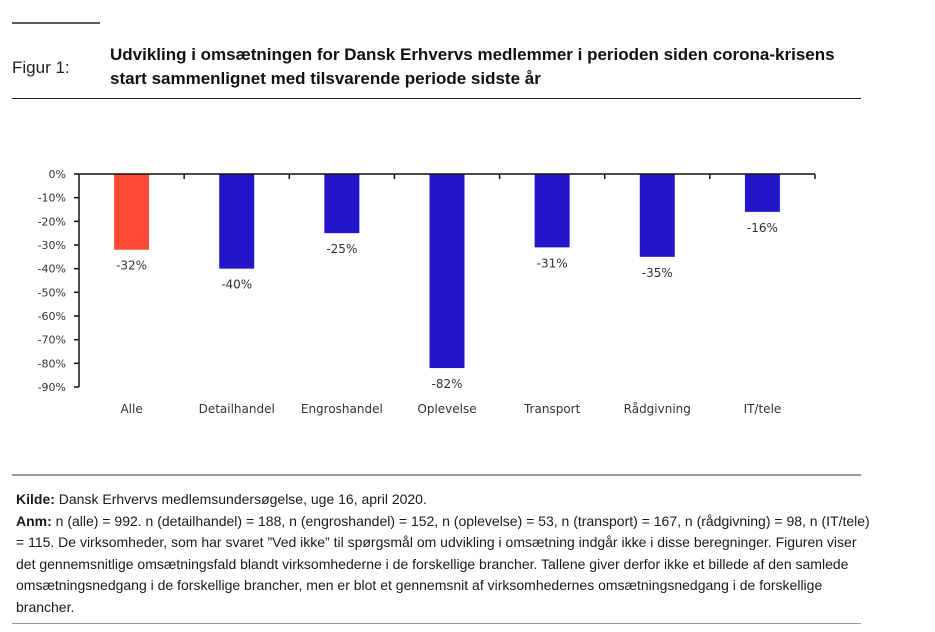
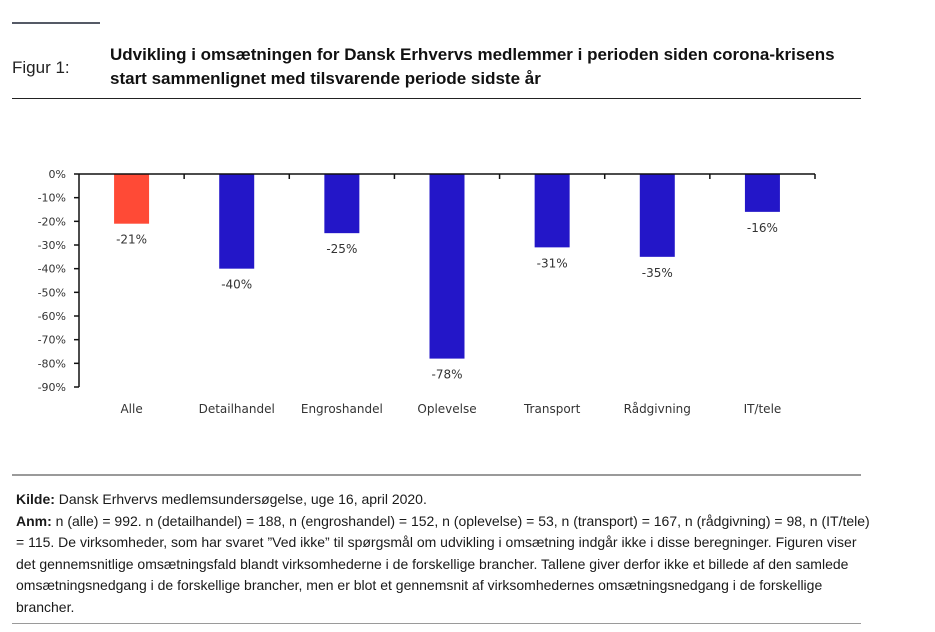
Alle: -32% -> -21%
Oplevelse: -82% -> -78%
